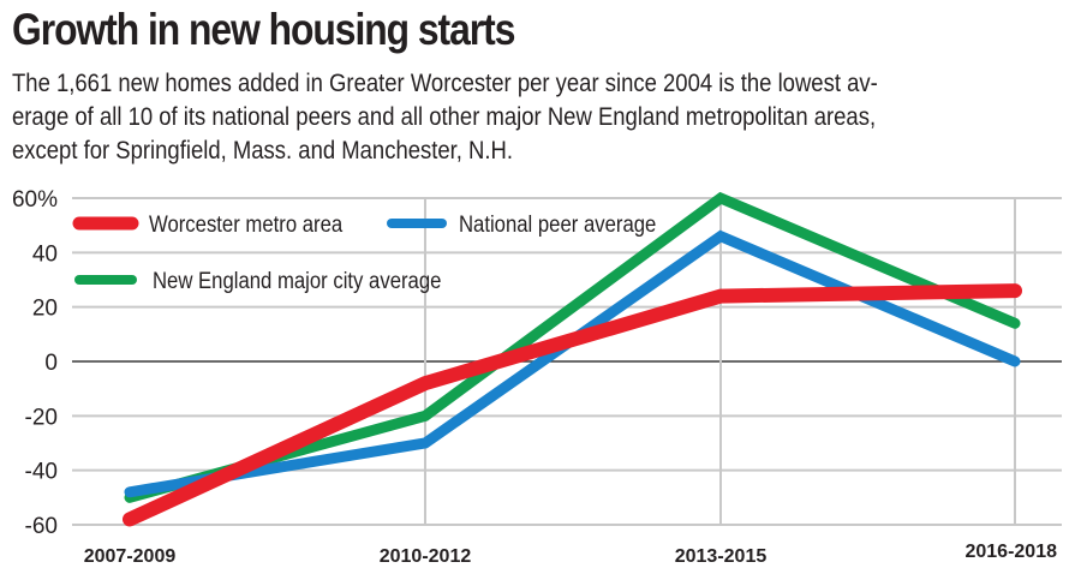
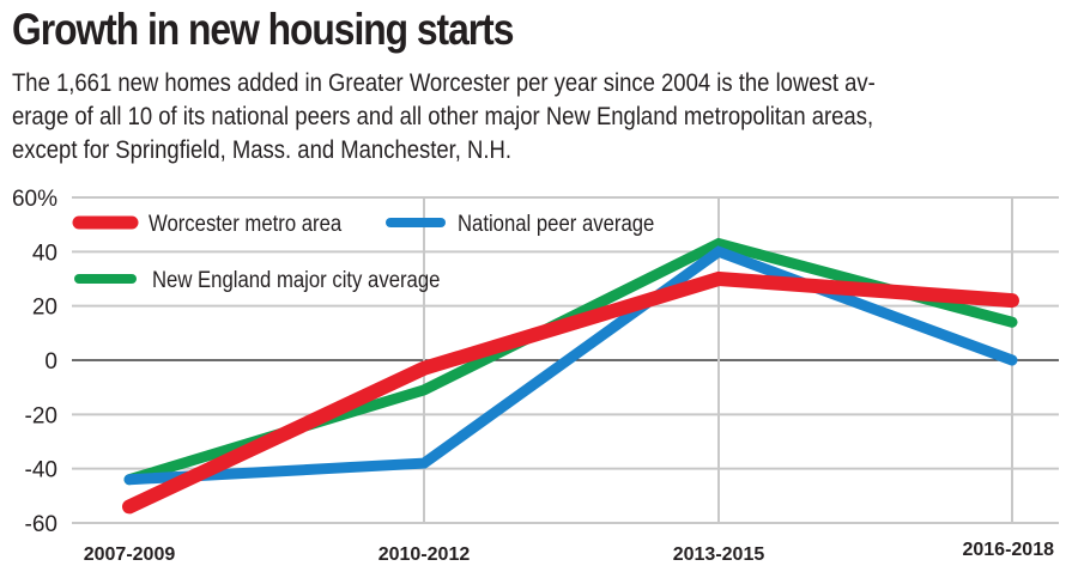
Worcester metro area/2007-2009: -58% -> -54%
National peer average/2007-2009: -48% -> -44%
New England major city average/2007-2009: -50% -> -44%
Worcester metro area/2010-2012: -8% -> -3%
National peer average/2010-2012: -30% -> -38%
New England major city average/2010-2012: -20% -> -11%
Worcester metro area/2013-2015: 24% -> 30%
National peer average/2013-2015: 46% -> 40%
New England major city average/2013-2015: 60% -> 43%
Worcester metro area/2016-2018: 26% -> 22%
